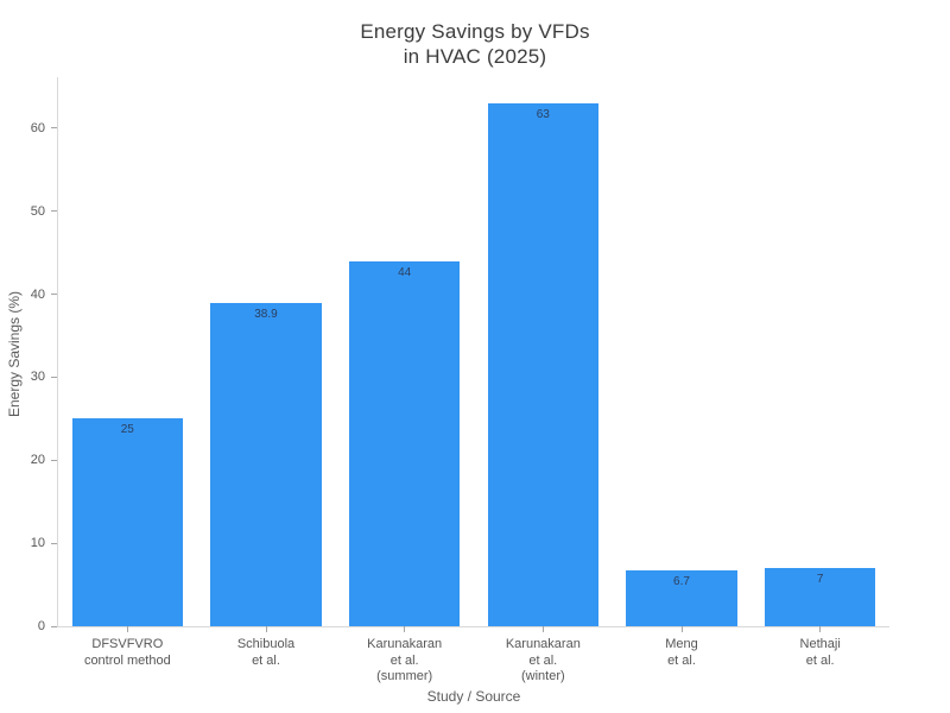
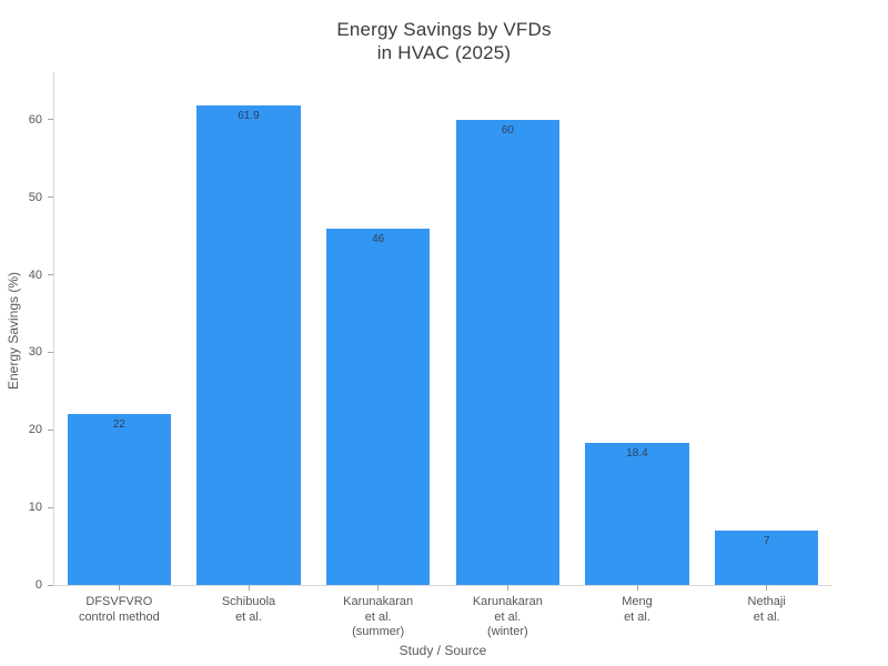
DFSVFVRO control method: 25 -> 22
Schibuola et al.: 38.9 -> 61.9
Karunakaran et al. (summer): 44 -> 46
Karunakaran et al. (winter): 63 -> 60
Meng et al.: 6.7 -> 18.4
